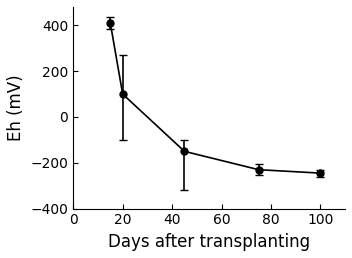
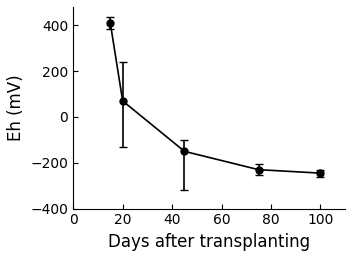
20: 100 -> 70
